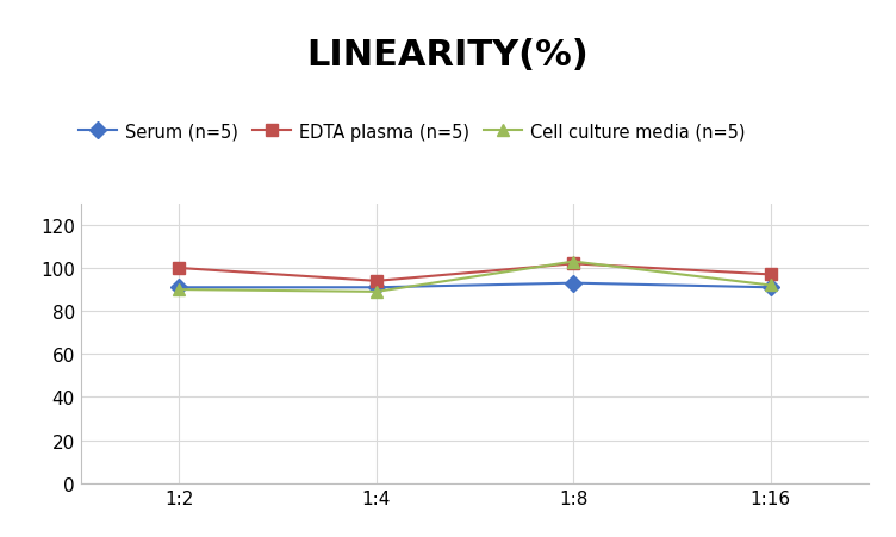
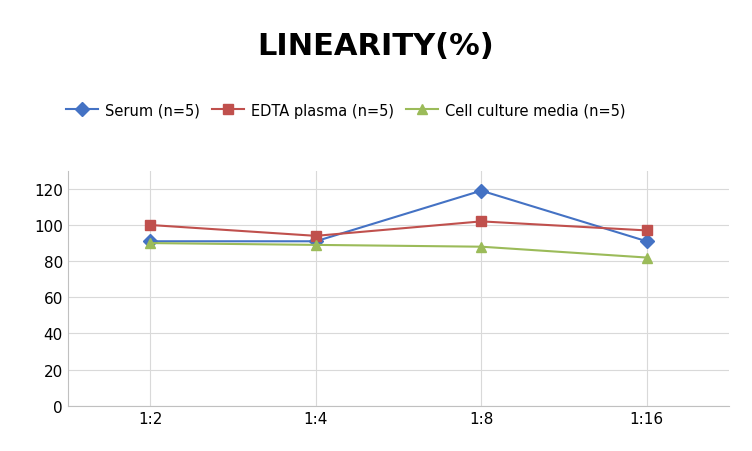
Serum (n=5)/1:8: 93 -> 119
Cell culture media (n=5)/1:8: 103 -> 88
Cell culture media (n=5)/1:16: 92 -> 82
